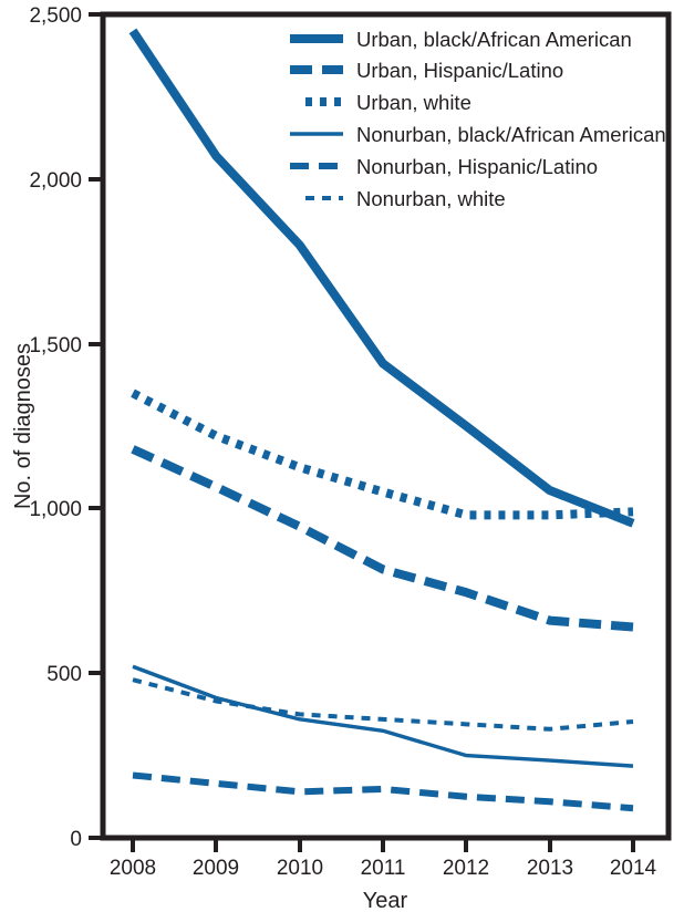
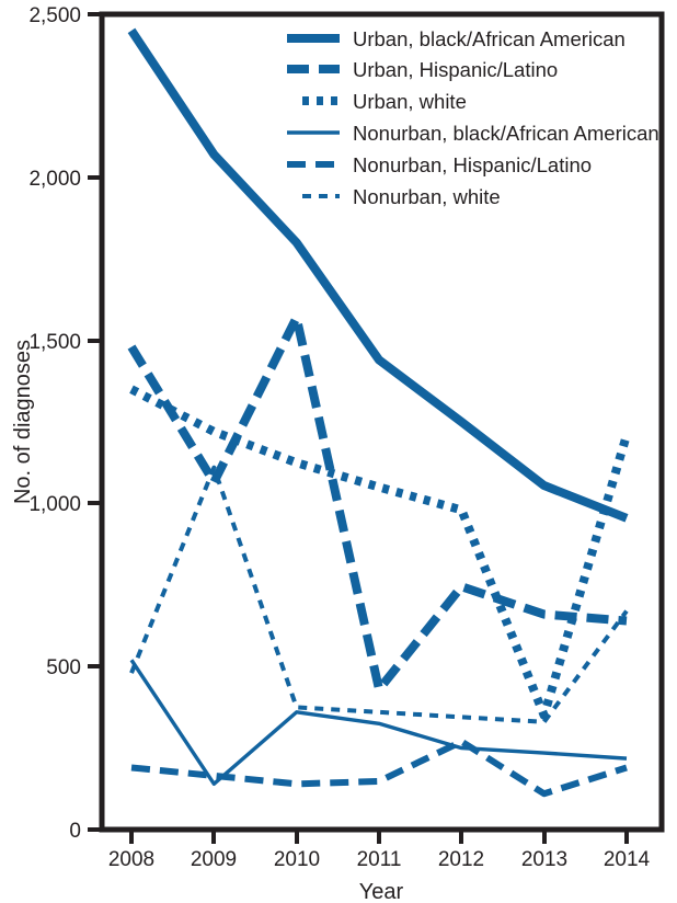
Urban, Hispanic/Latino/2008: 1180 -> 1480
Nonurban, black/African American/2009: 420 -> 140
Nonurban, white/2009: 420 -> 1110
Urban, Hispanic/Latino/2010: 940 -> 1570
Urban, Hispanic/Latino/2011: 820 -> 430
Nonurban, Hispanic/Latino/2012: 120 -> 270
Urban, white/2013: 980 -> 350
Urban, white/2014: 990 -> 1210
Nonurban, Hispanic/Latino/2014: 90 -> 190
Nonurban, white/2014: 350 -> 670
